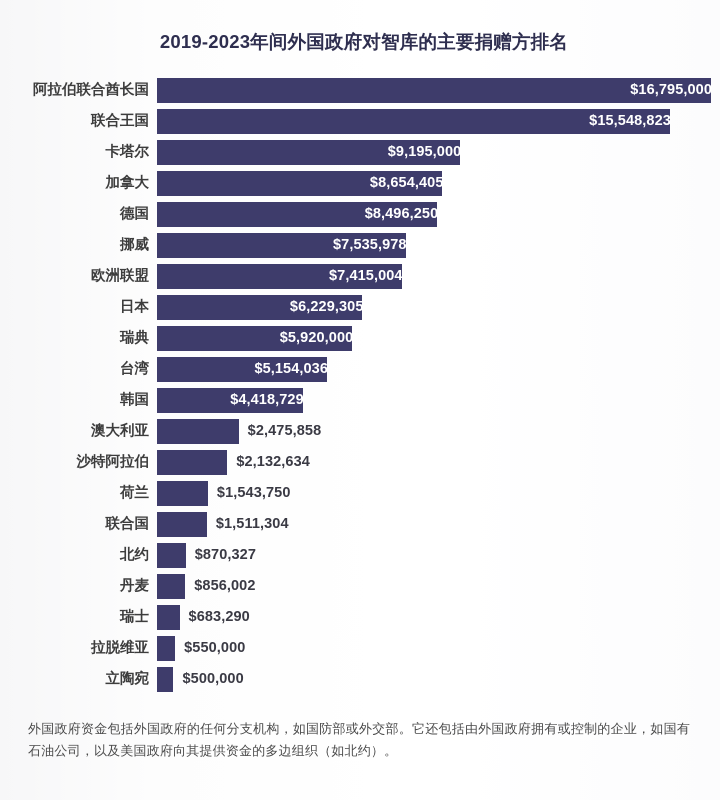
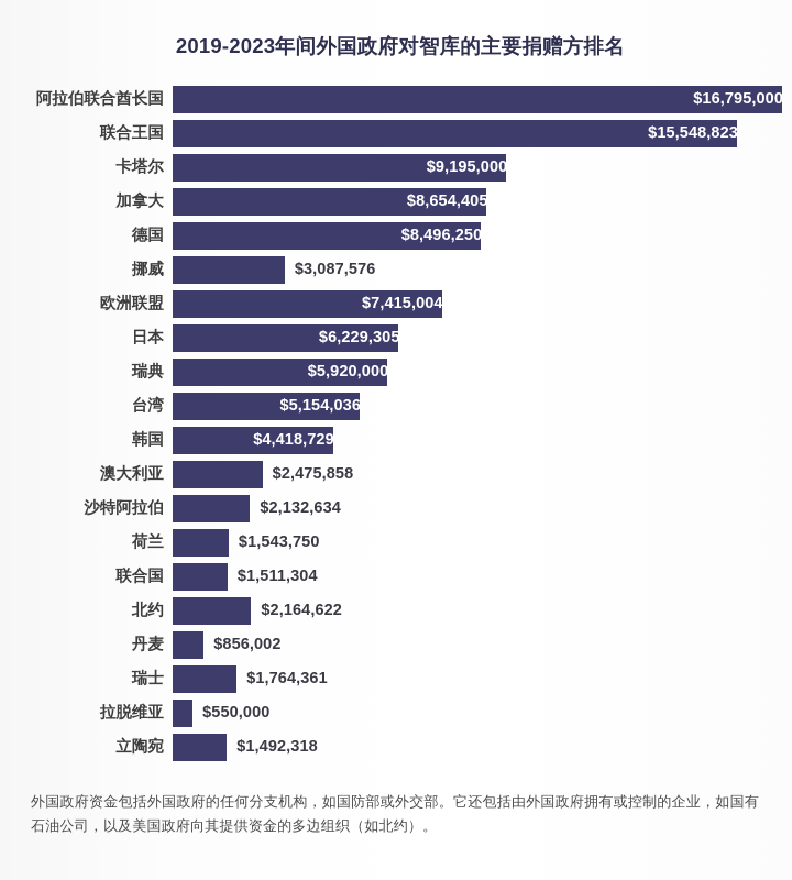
挪威: $7,535,978 -> $3,087,576
北约: $870,327 -> $2,164,622
瑞士: $683,290 -> $1,764,361
立陶宛: $500,000 -> $1,492,318
